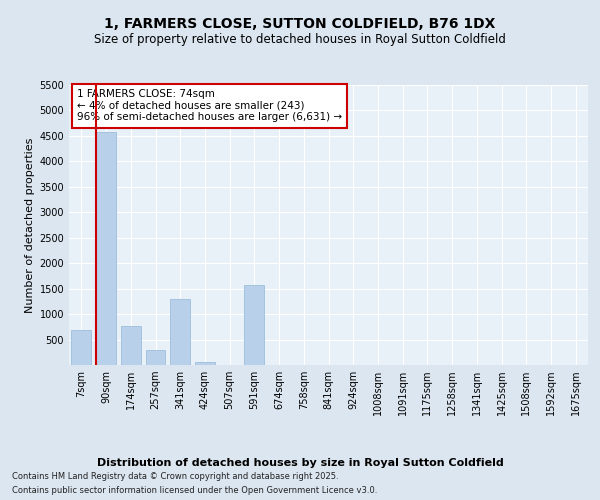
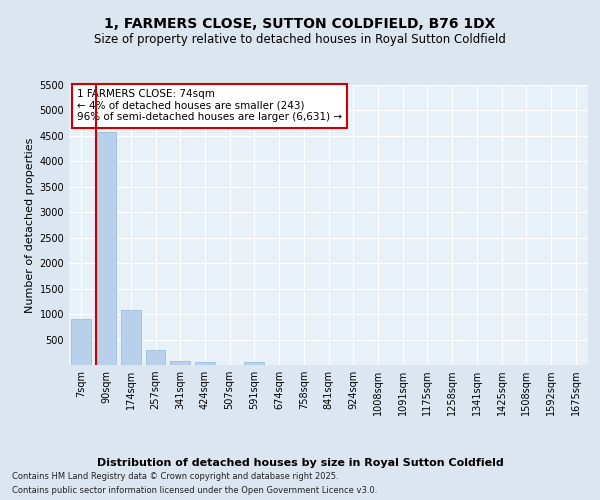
7sqm: 680 -> 900
174sqm: 760 -> 1080
341sqm: 1300 -> 80
591sqm: 1580 -> 60
